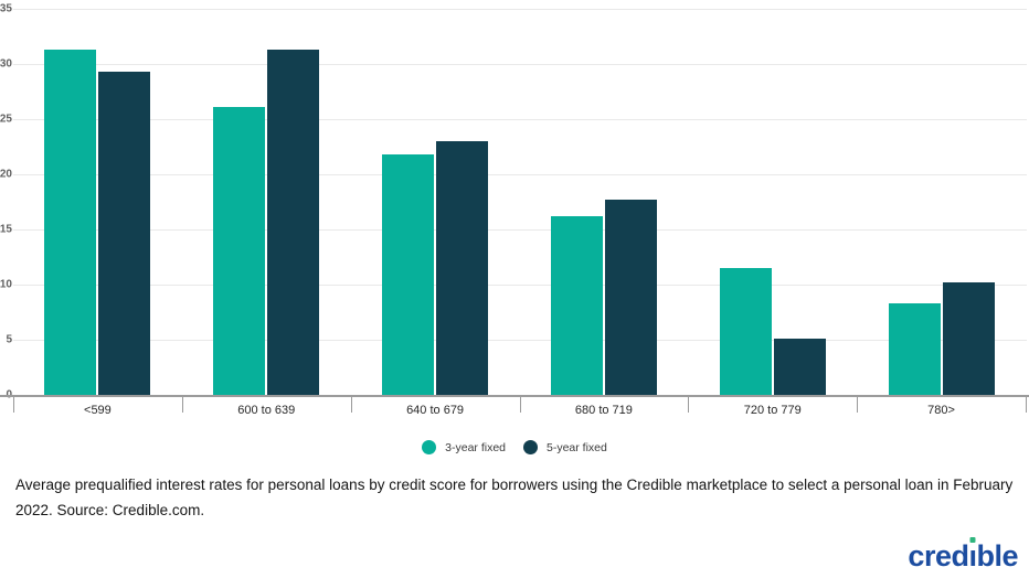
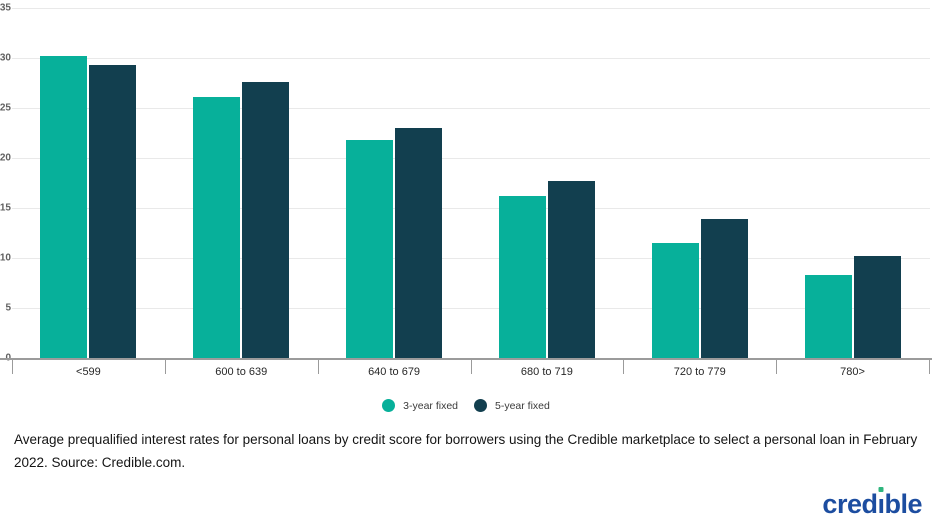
3-year fixed/<599: 31.3 -> 30.2
5-year fixed/600 to 639: 31.3 -> 27.6
5-year fixed/720 to 779: 5.1 -> 13.9
